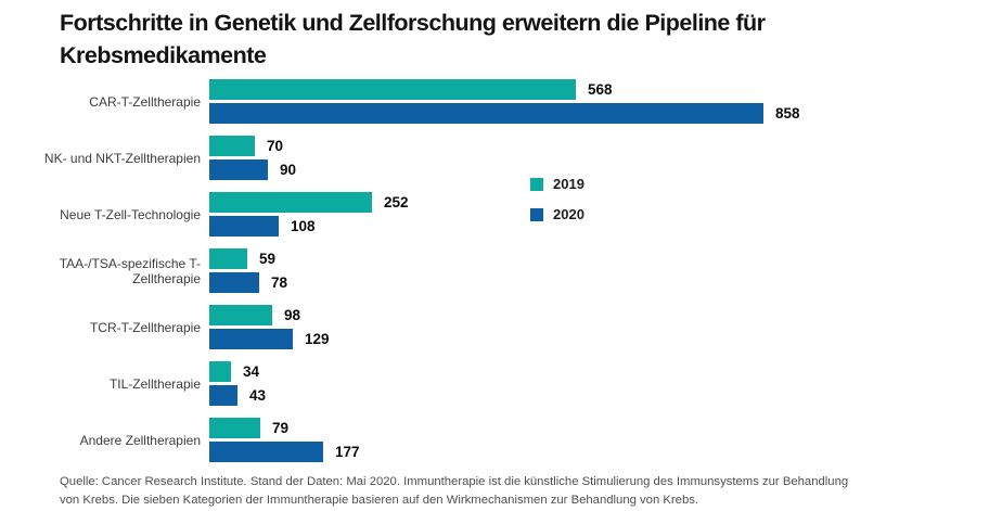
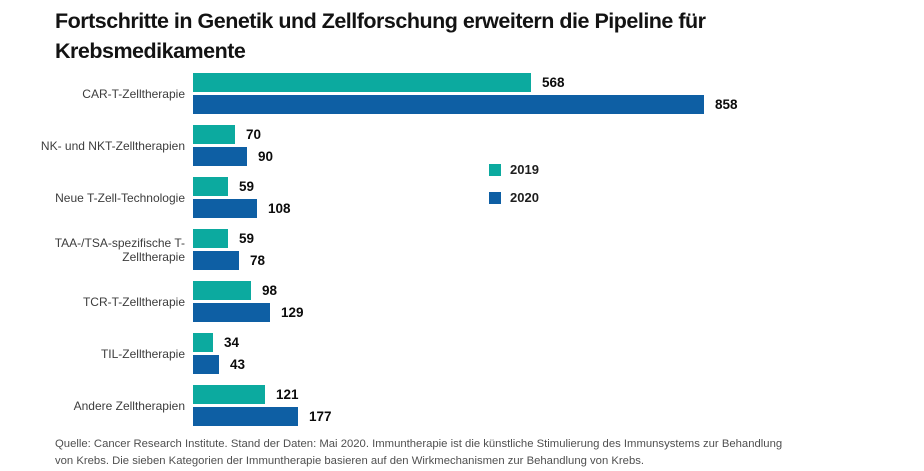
2019/Neue T-Zell-Technologie: 252 -> 59
2019/Andere Zelltherapien: 79 -> 121
